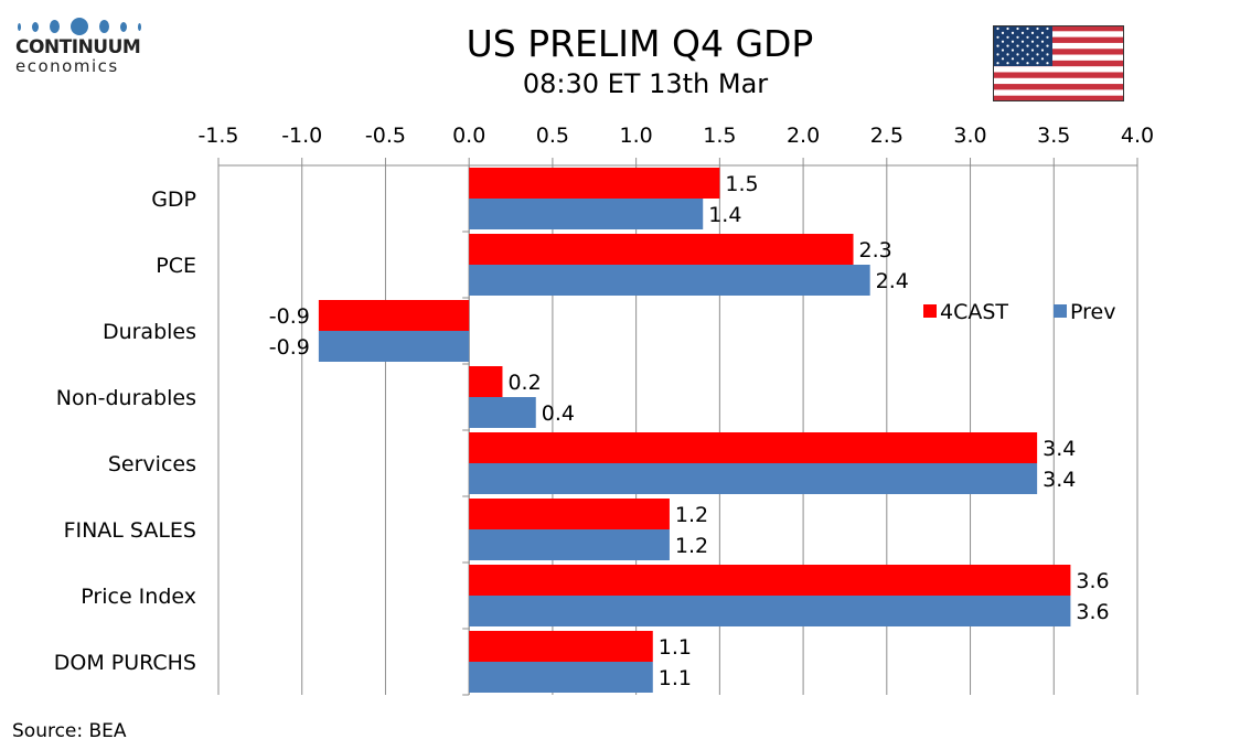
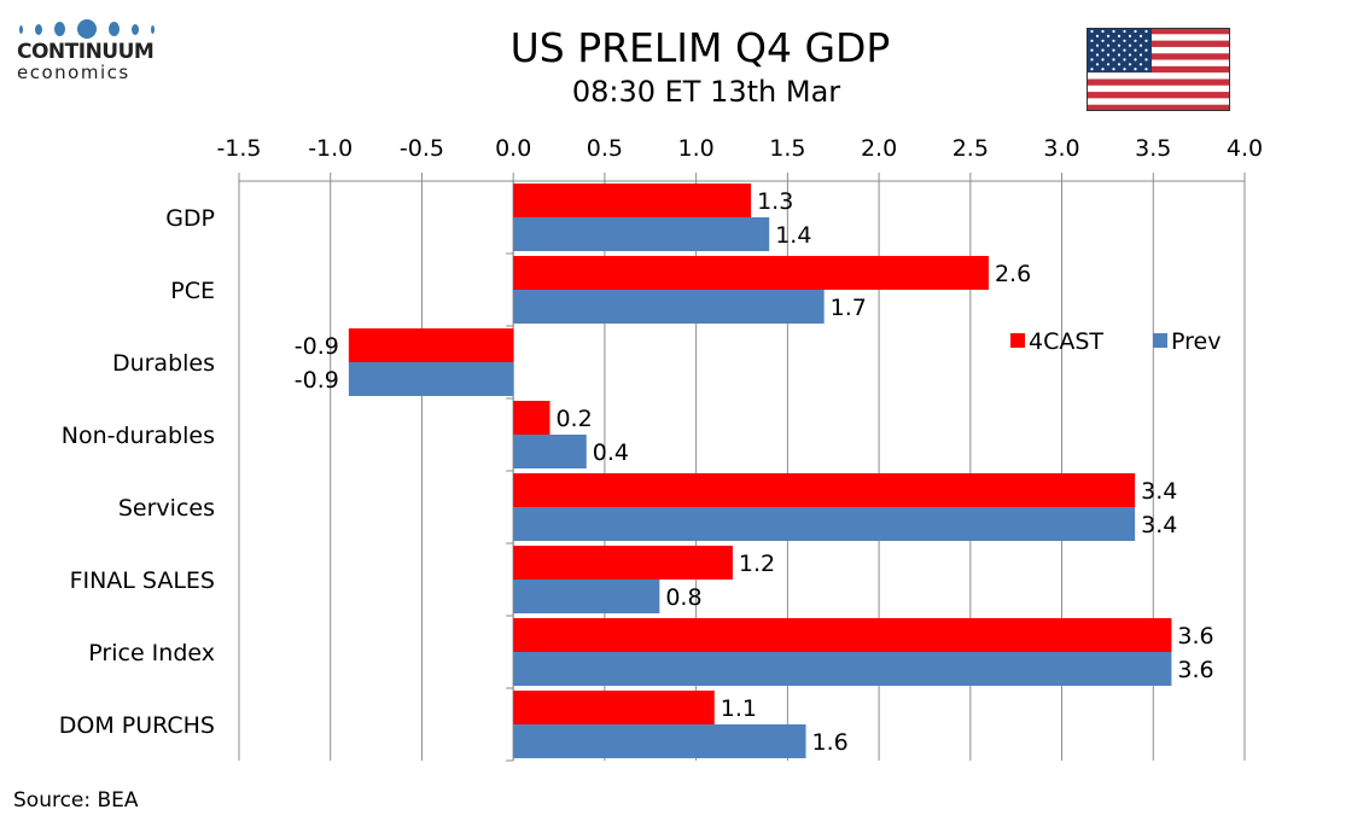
4CAST/GDP: 1.5 -> 1.3
4CAST/PCE: 2.3 -> 2.6
Prev/PCE: 2.4 -> 1.7
Prev/FINAL SALES: 1.2 -> 0.8
Prev/DOM PURCHS: 1.1 -> 1.6
